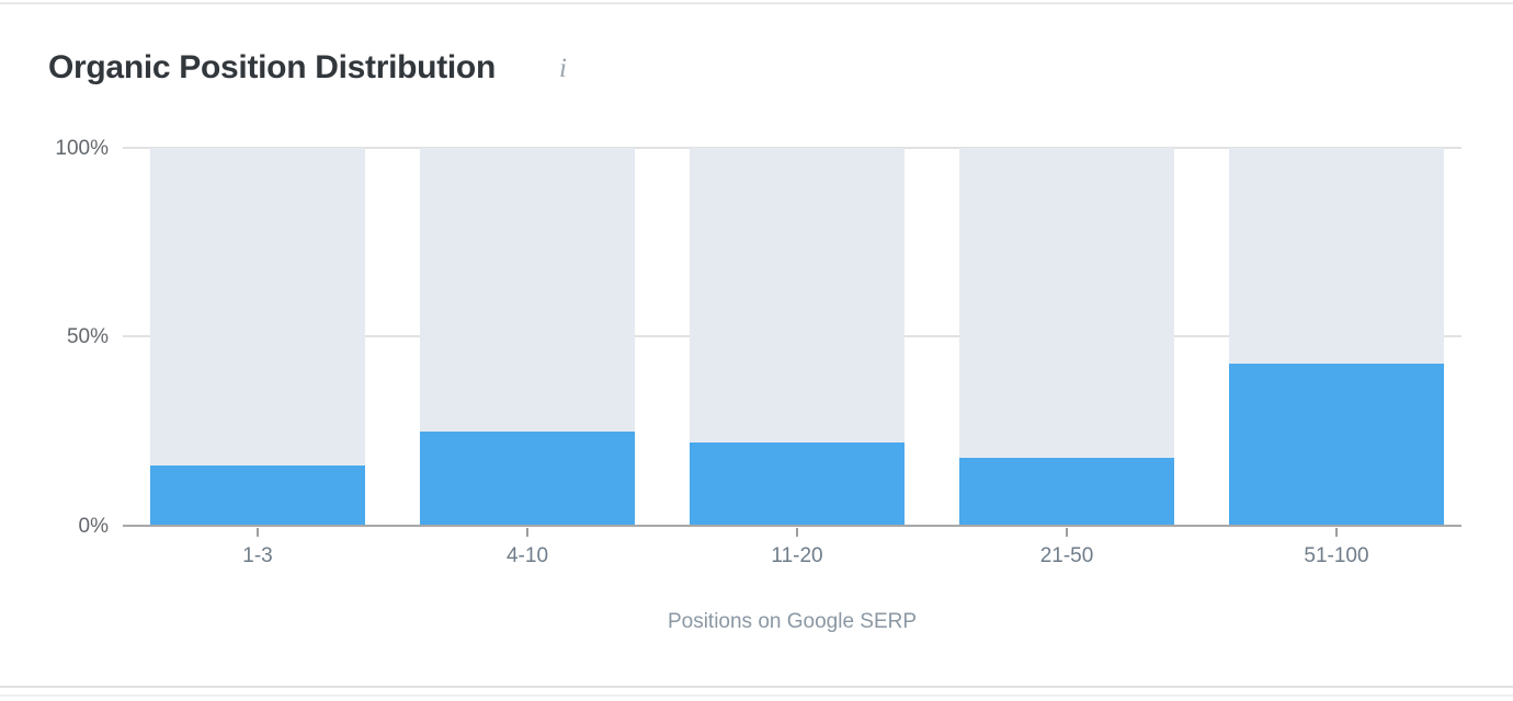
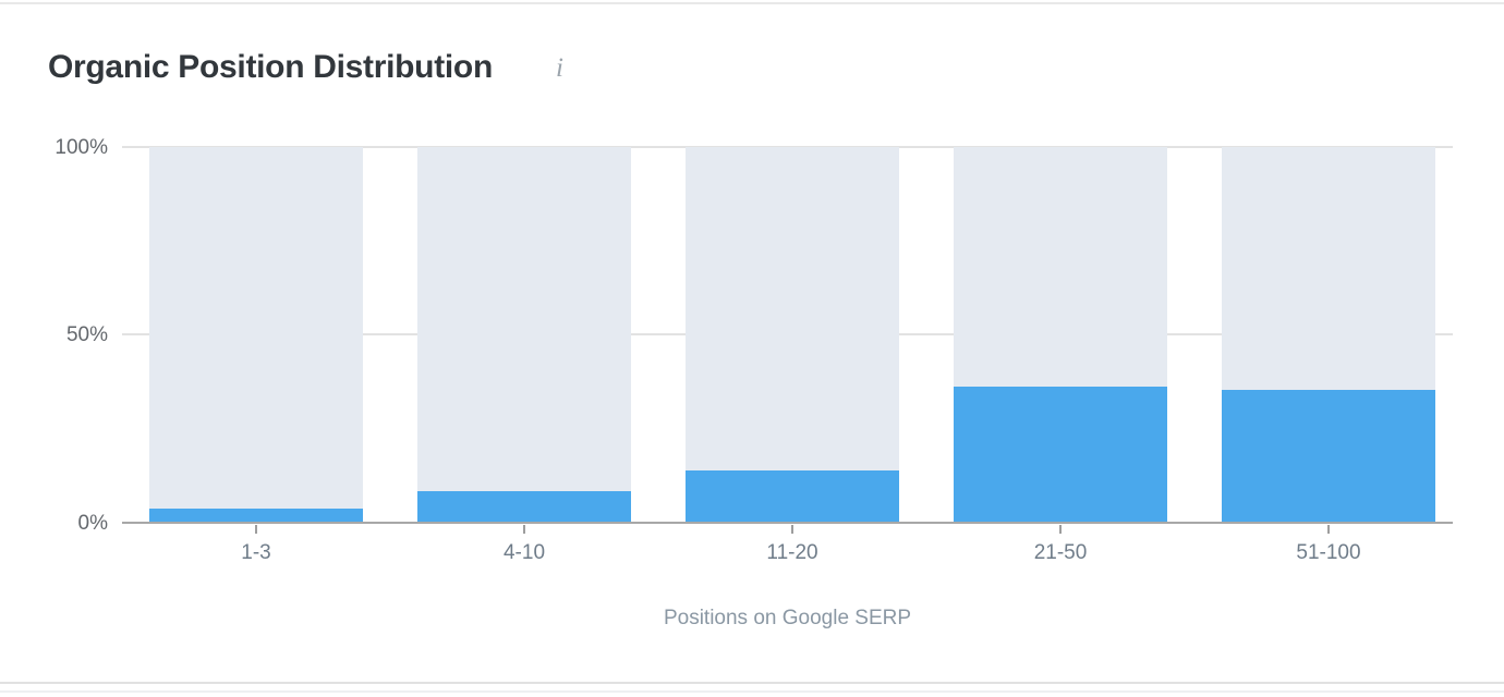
1-3: 16% -> 4%
4-10: 25% -> 8%
11-20: 22% -> 14%
21-50: 18% -> 36%
51-100: 43% -> 36%
